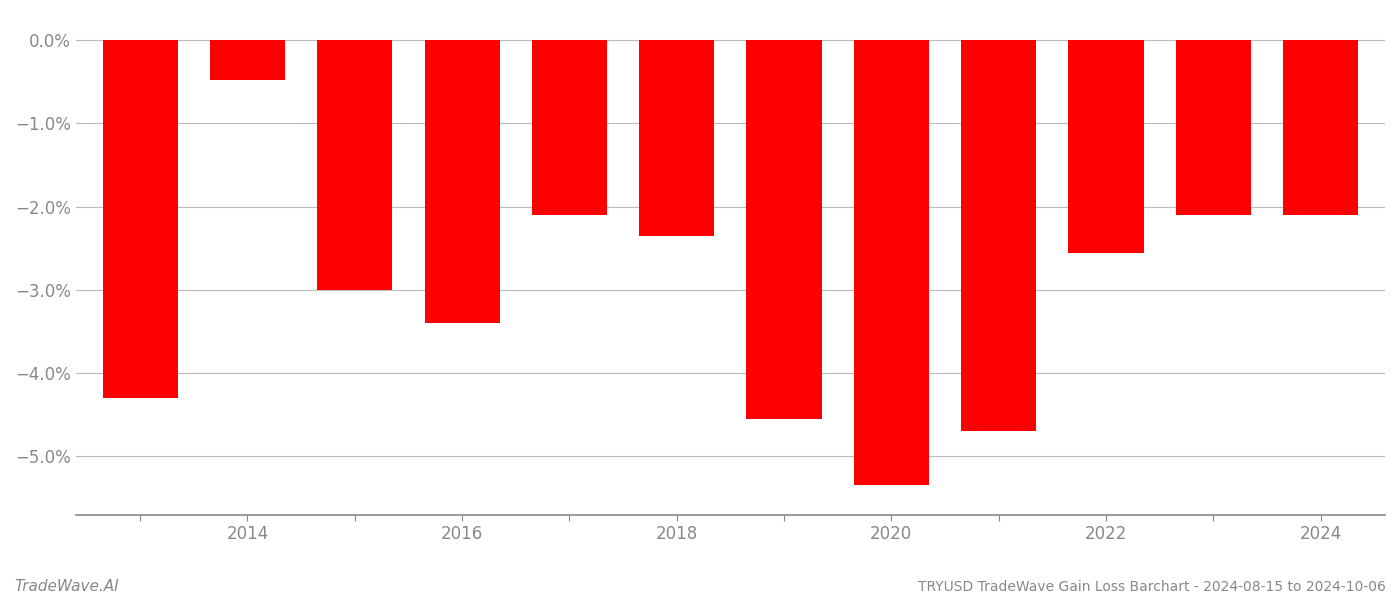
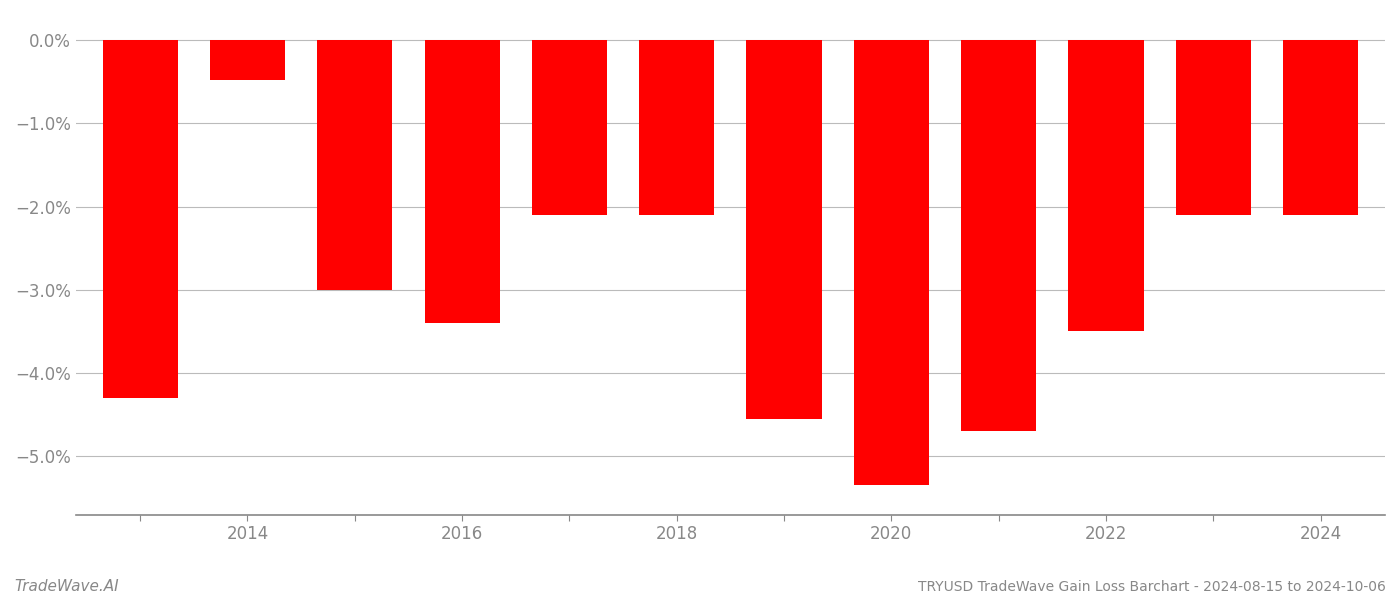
2018: -2.36% -> -2.10%
2022: -2.56% -> -3.50%
